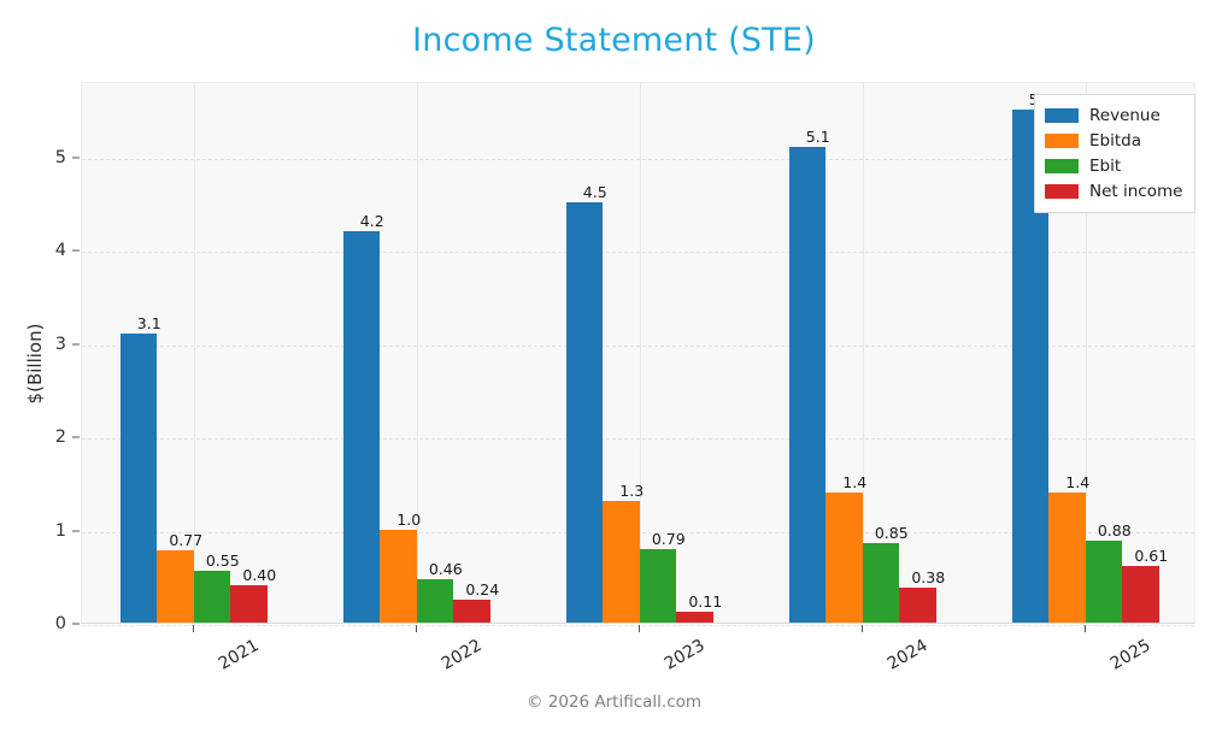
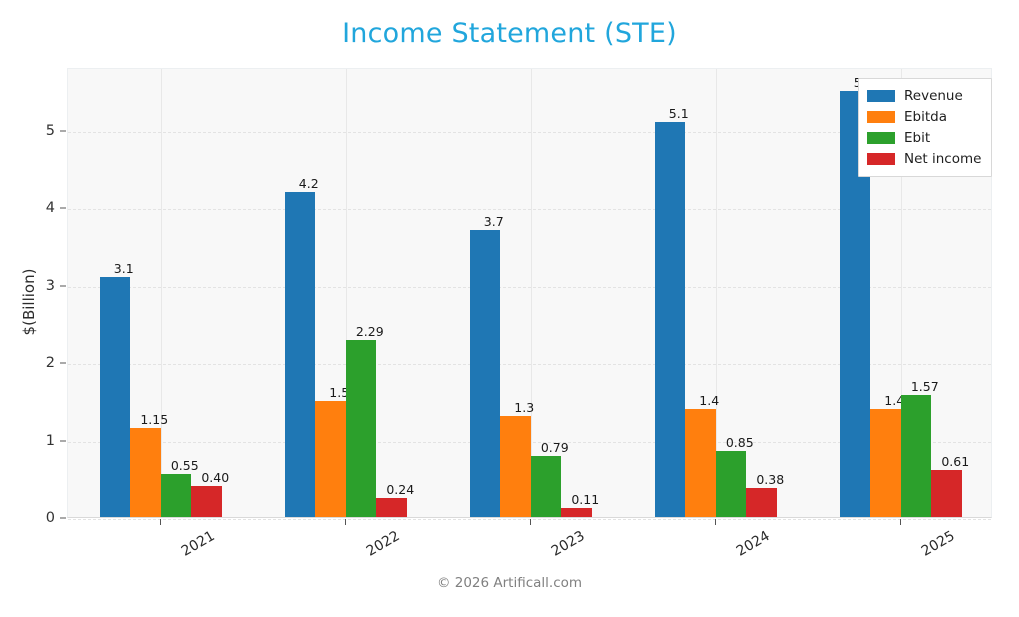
Ebitda/2021: 0.77 -> 1.15
Ebitda/2022: 1.0 -> 1.5
Ebit/2022: 0.46 -> 2.29
Revenue/2023: 4.5 -> 3.7
Ebit/2025: 0.88 -> 1.57
